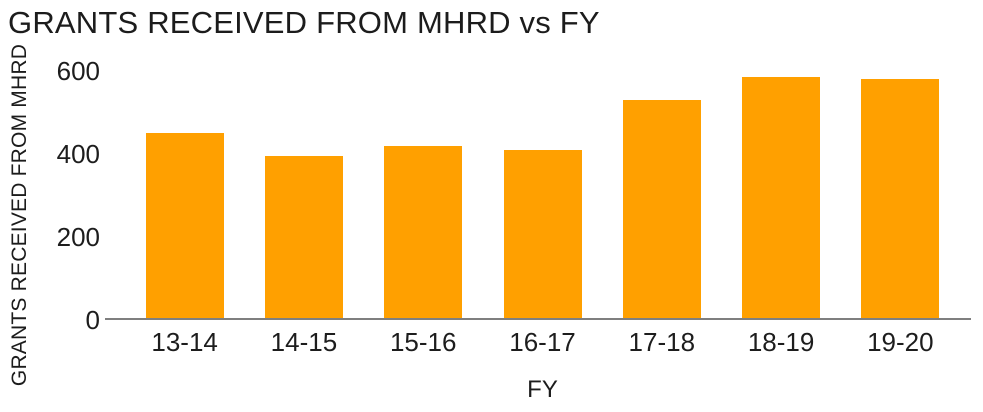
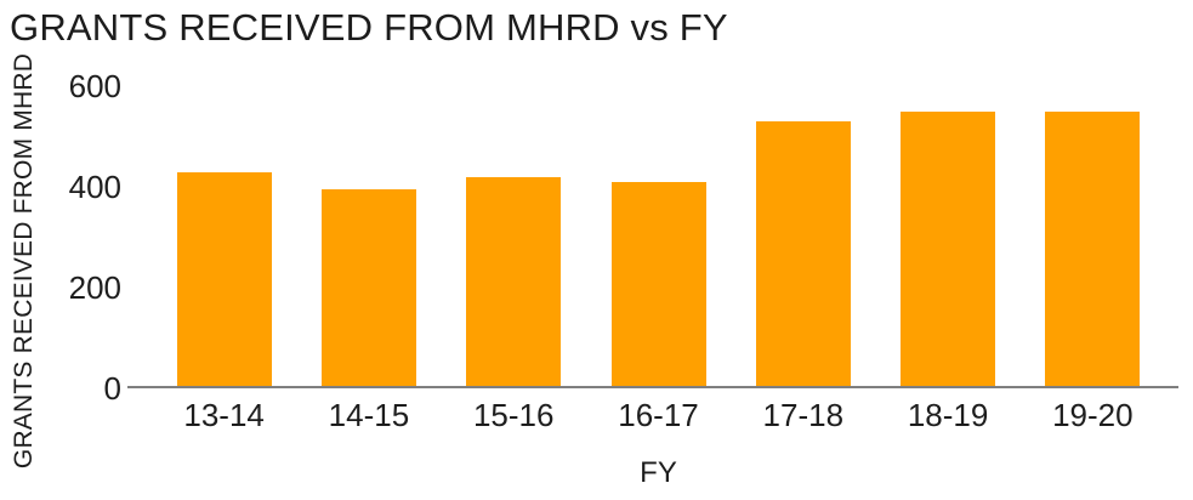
13-14: 450 -> 430
18-19: 580 -> 550
19-20: 580 -> 550
